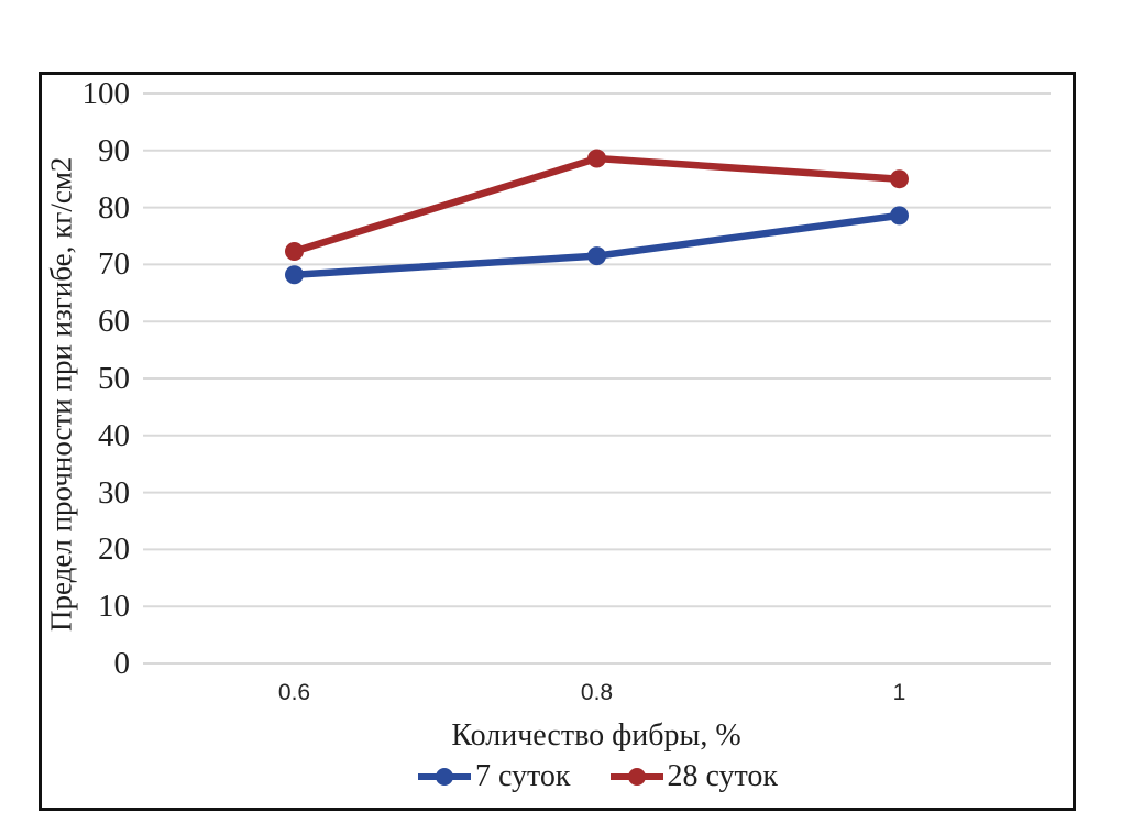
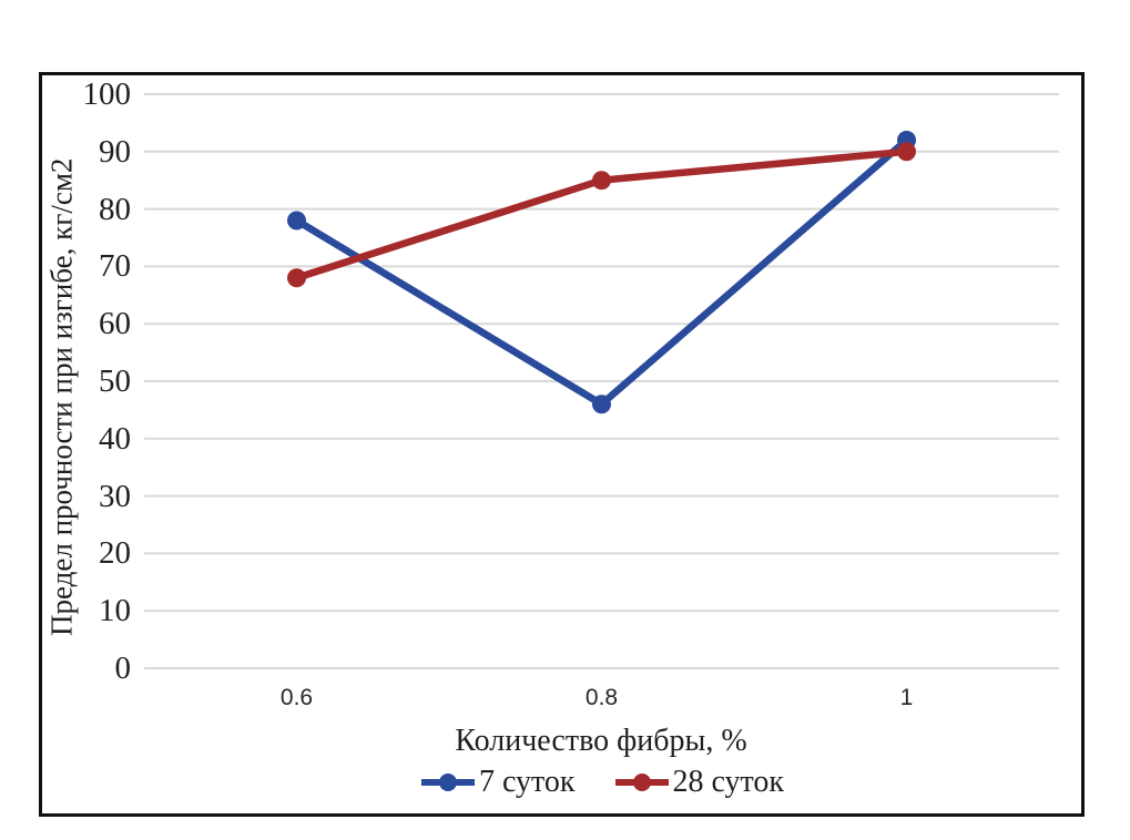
7 суток/0.6: 68 -> 78
28 суток/0.6: 72 -> 68
7 суток/0.8: 72 -> 46
28 суток/0.8: 89 -> 85
7 суток/1: 79 -> 92
28 суток/1: 85 -> 90
